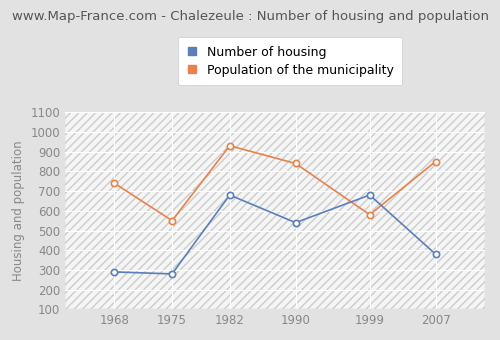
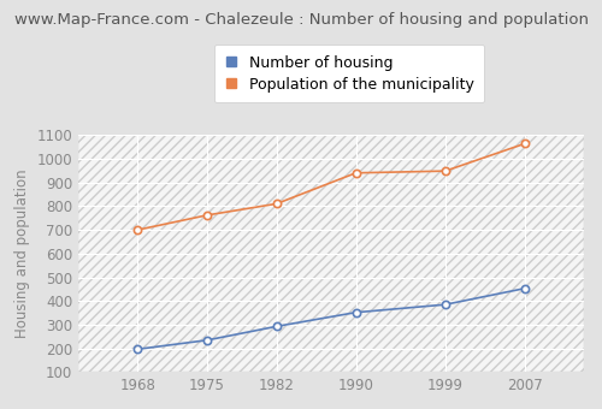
Number of housing/1968: 290 -> 200
Population of the municipality/1968: 740 -> 700
Number of housing/1975: 280 -> 240
Population of the municipality/1975: 550 -> 760
Number of housing/1982: 680 -> 290
Population of the municipality/1982: 930 -> 810
Number of housing/1990: 540 -> 350
Population of the municipality/1990: 840 -> 940
Number of housing/1999: 680 -> 380
Population of the municipality/1999: 580 -> 950
Number of housing/2007: 380 -> 450
Population of the municipality/2007: 850 -> 1060
